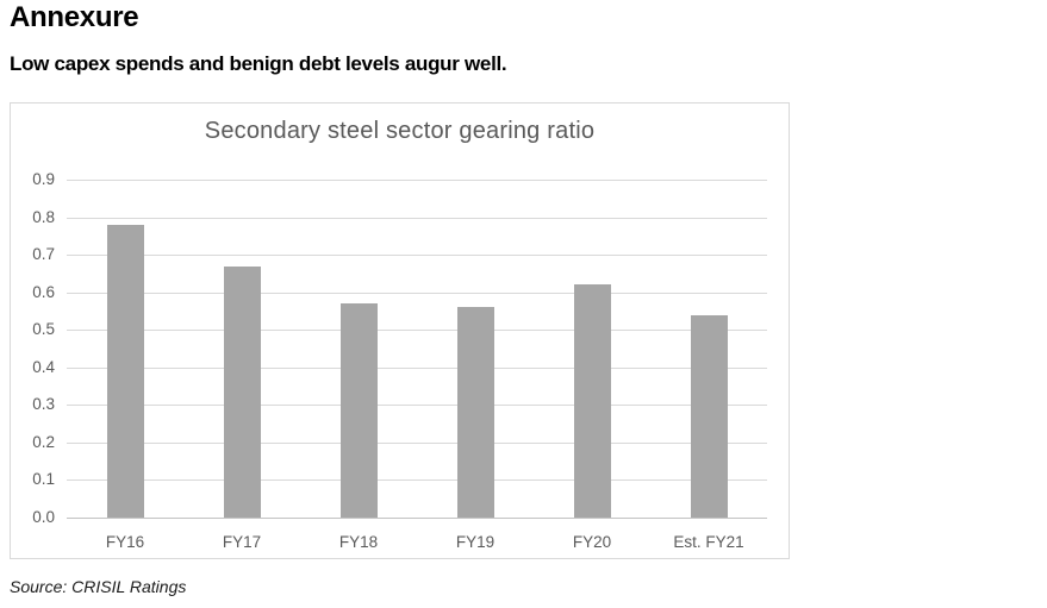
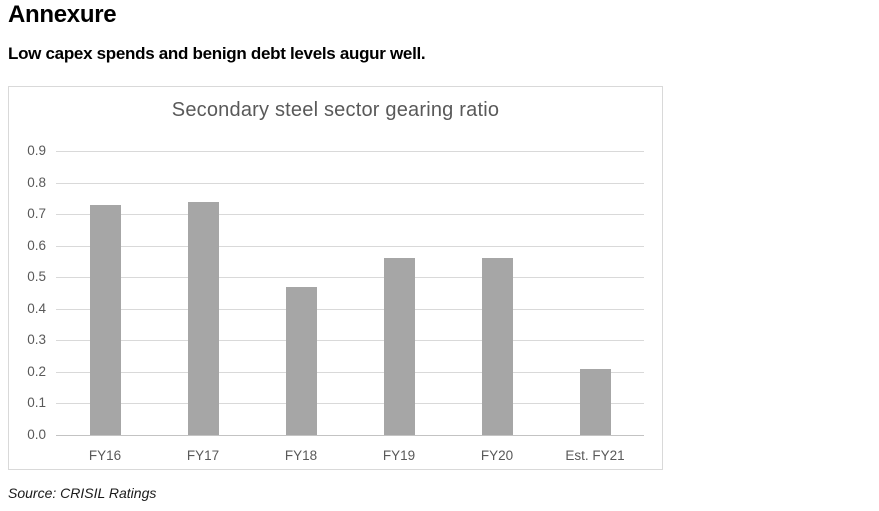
FY16: 0.78 -> 0.73
FY17: 0.67 -> 0.74
FY18: 0.57 -> 0.47
FY20: 0.62 -> 0.56
Est. FY21: 0.54 -> 0.21
